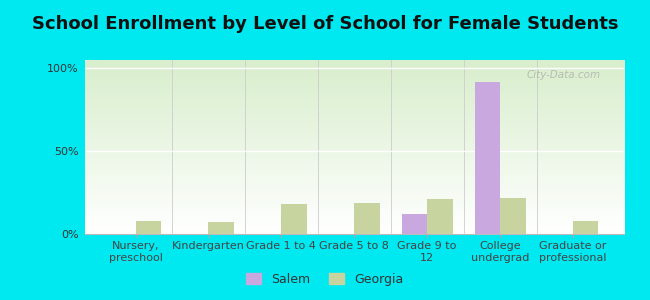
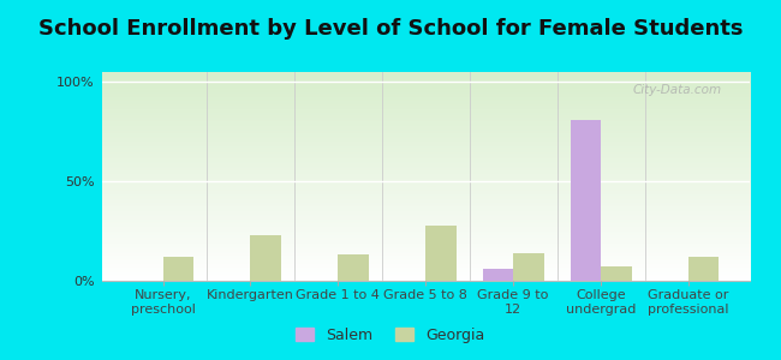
Georgia/Nursery, preschool: 8% -> 12%
Georgia/Kindergarten: 7% -> 23%
Georgia/Grade 1 to 4: 18% -> 13%
Georgia/Grade 5 to 8: 19% -> 28%
Salem/Grade 9 to 12: 12% -> 6%
Georgia/Grade 9 to 12: 21% -> 14%
Salem/College undergrad: 92% -> 81%
Georgia/College undergrad: 22% -> 7%
Georgia/Graduate or professional: 8% -> 12%
